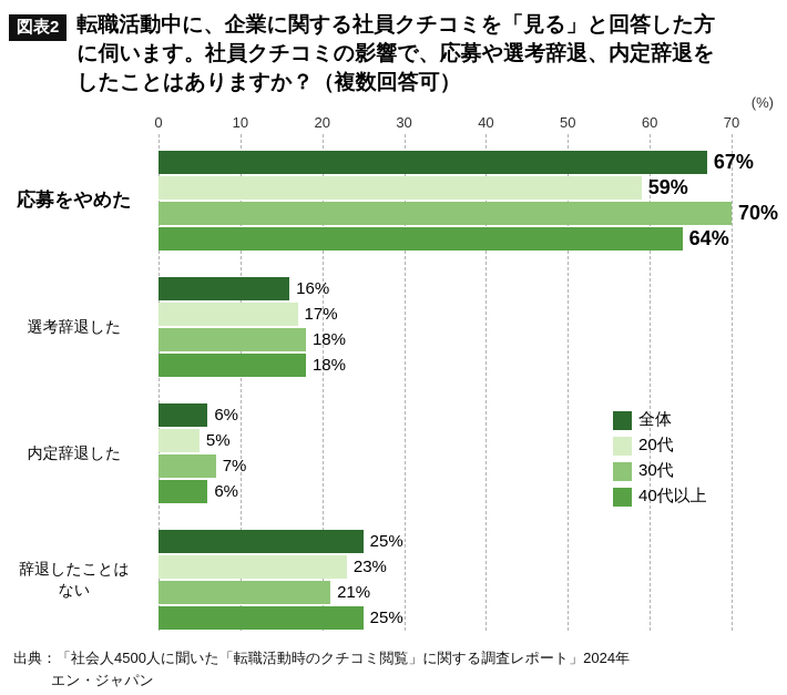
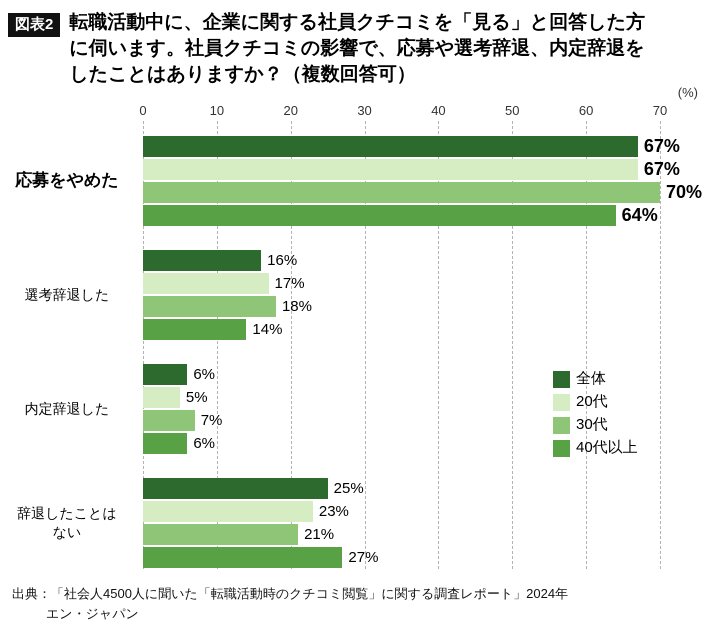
20代/応募をやめた: 59% -> 67%
40代以上/選考辞退した: 18% -> 14%
40代以上/辞退したことは ない: 25% -> 27%
